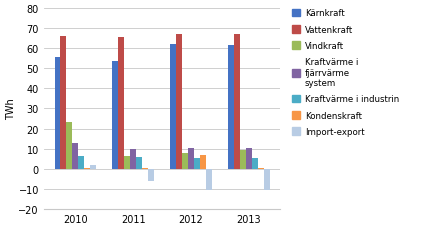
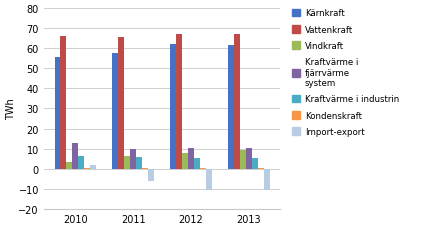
Vindkraft/2010: 23.0 -> 3.3
Kärnkraft/2011: 53.5 -> 57.8
Kondenskraft/2012: 7.0 -> 0.1
